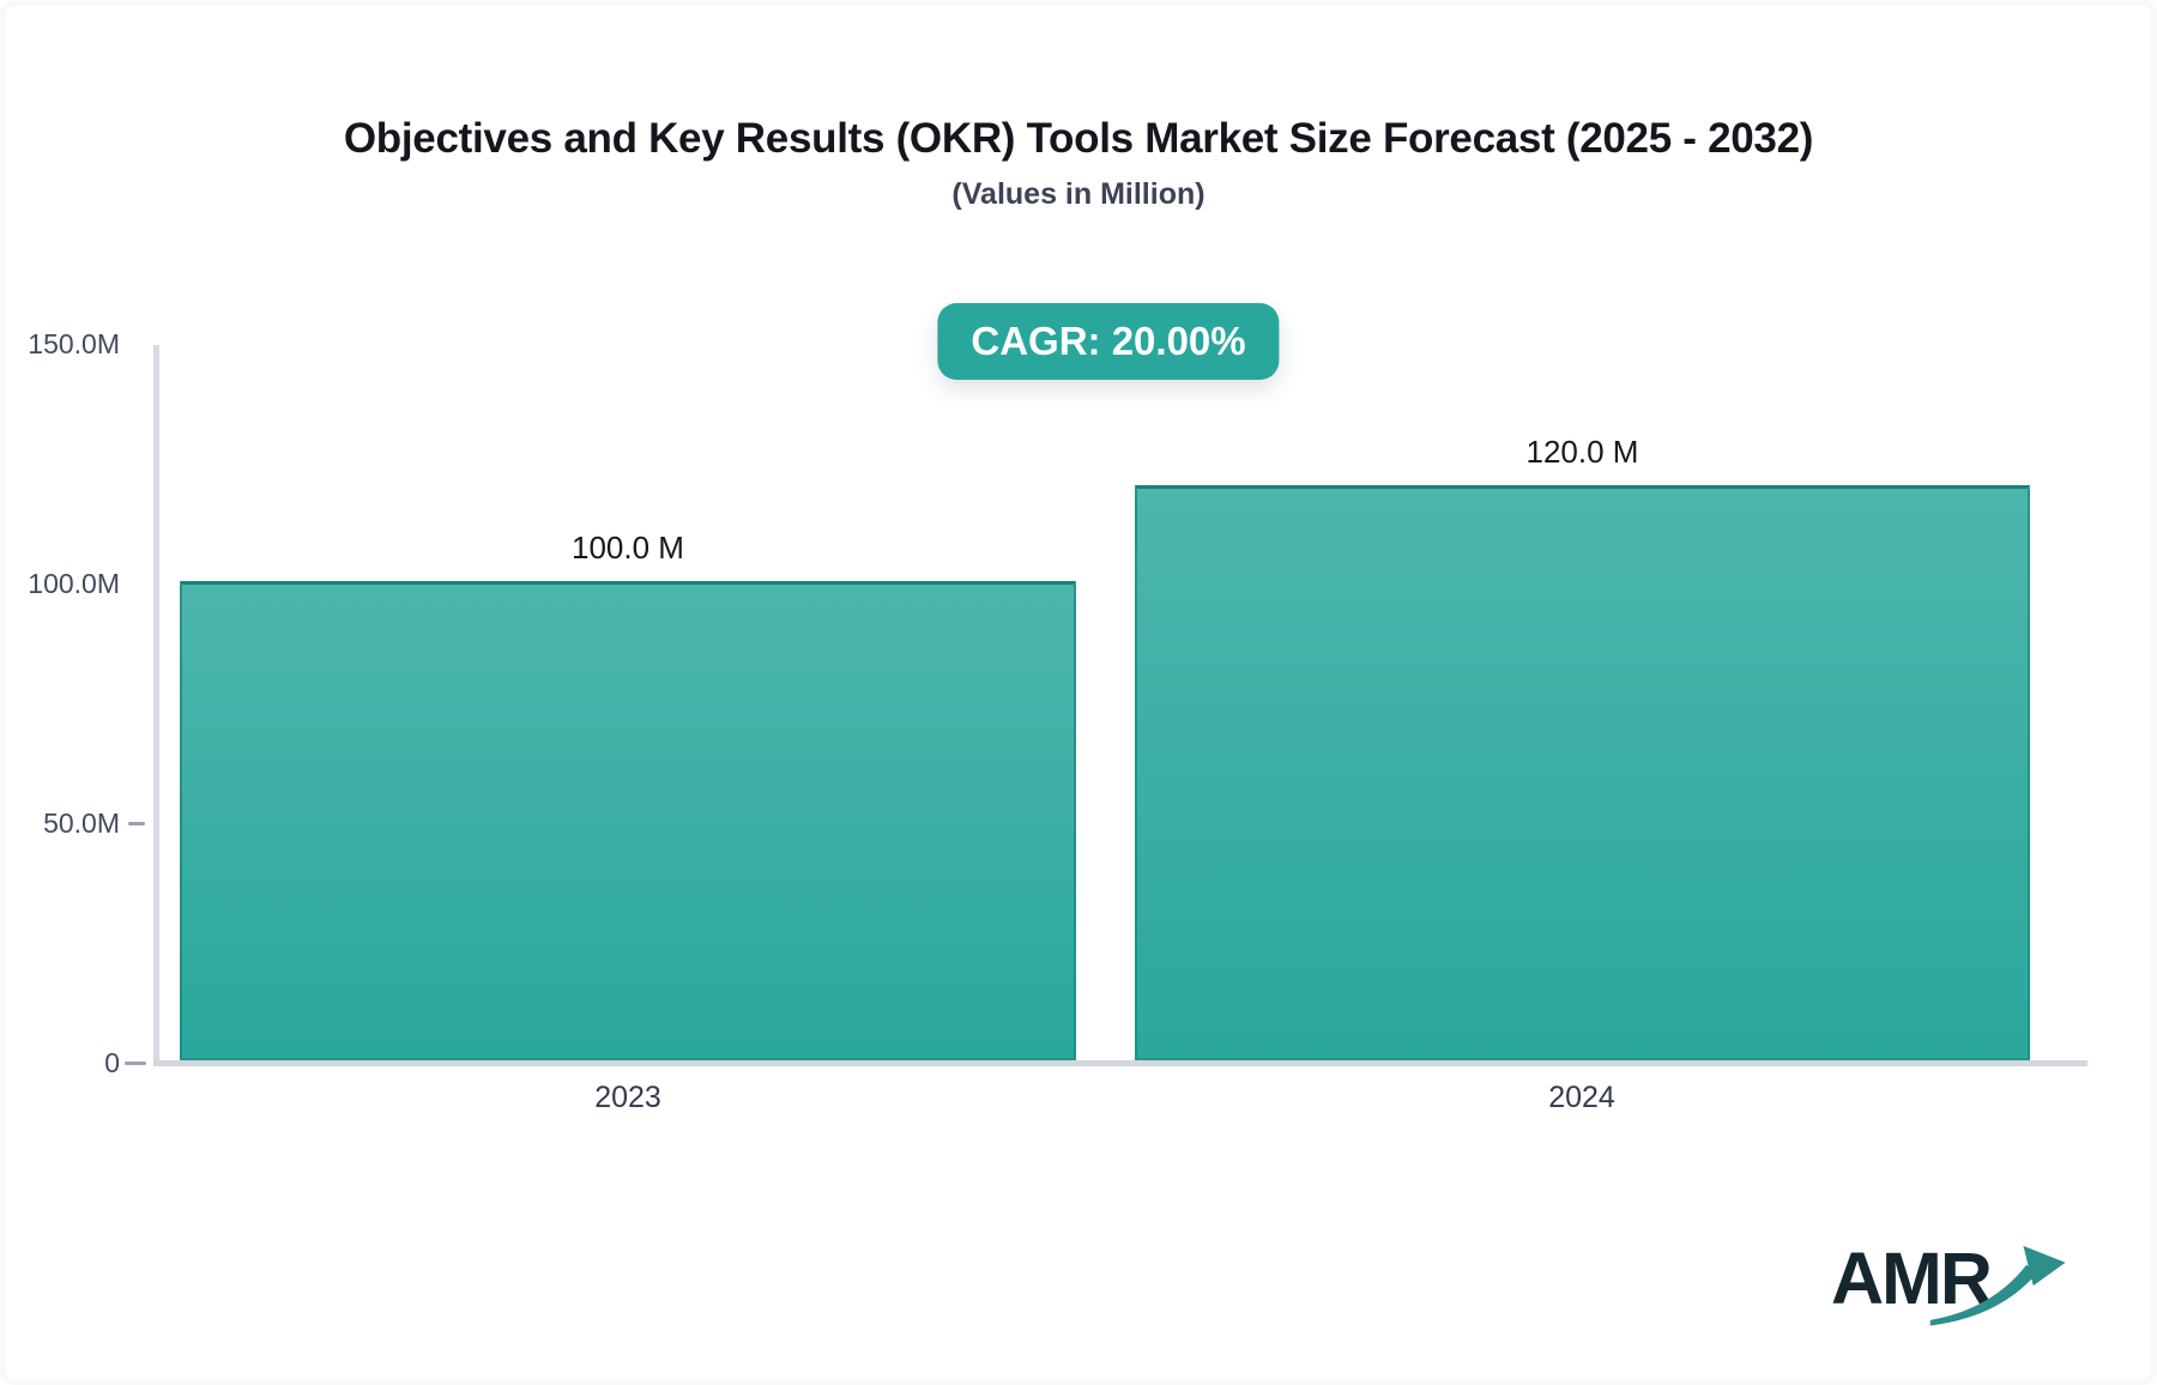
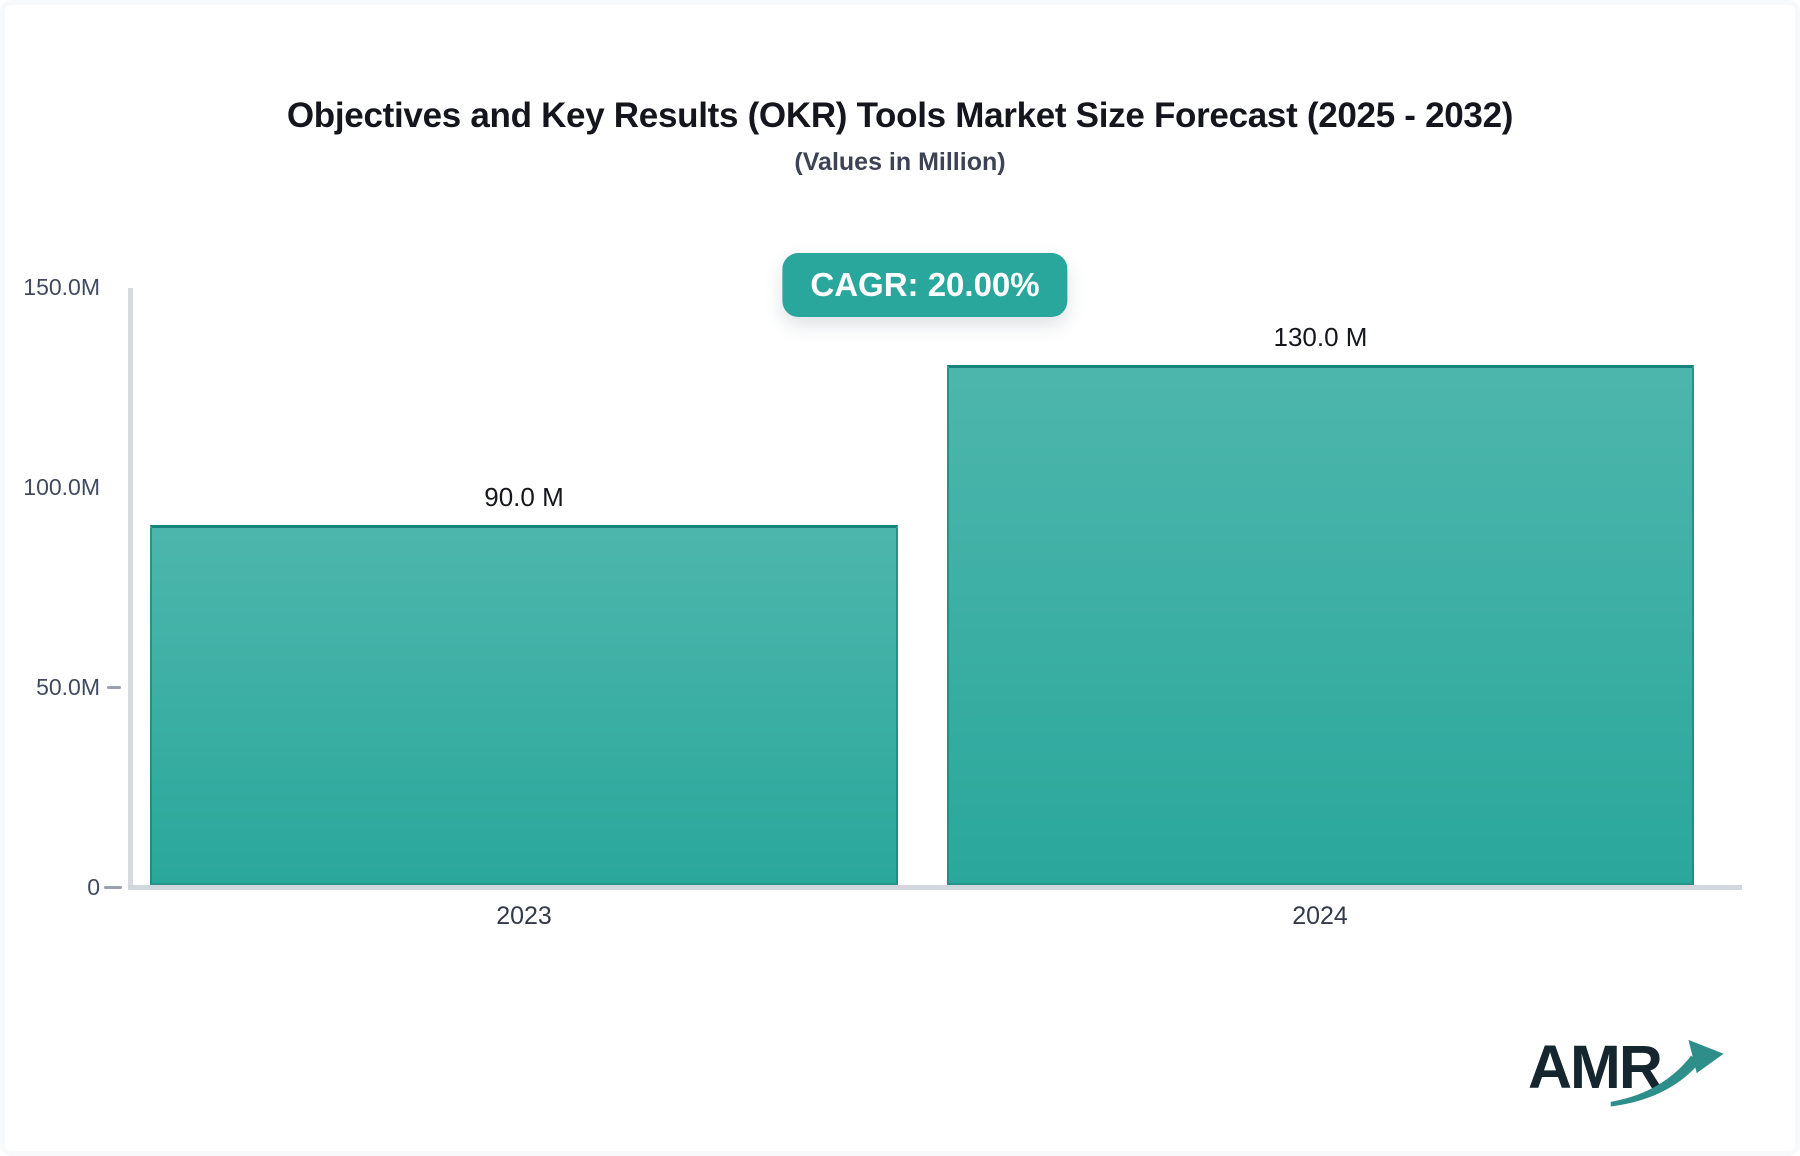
2023: 100.0 -> 90.0
2024: 120.0 -> 130.0
